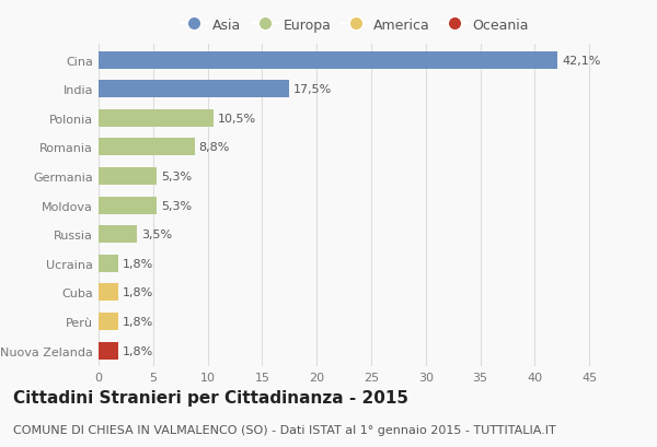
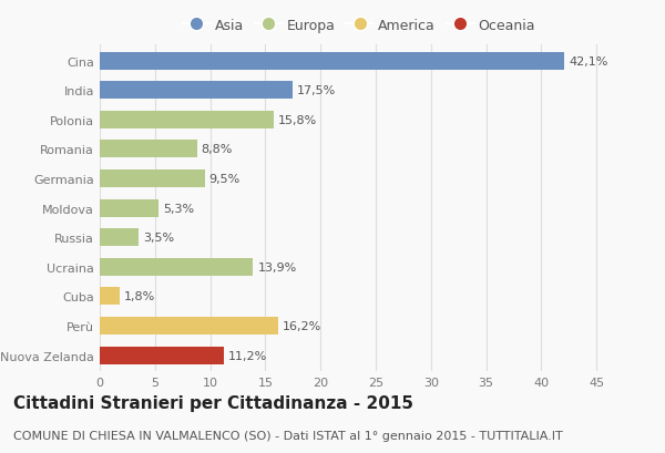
Polonia: 10,5% -> 15,8%
Germania: 5,3% -> 9,5%
Ucraina: 1,8% -> 13,9%
Perù: 1,8% -> 16,2%
Nuova Zelanda: 1,8% -> 11,2%
